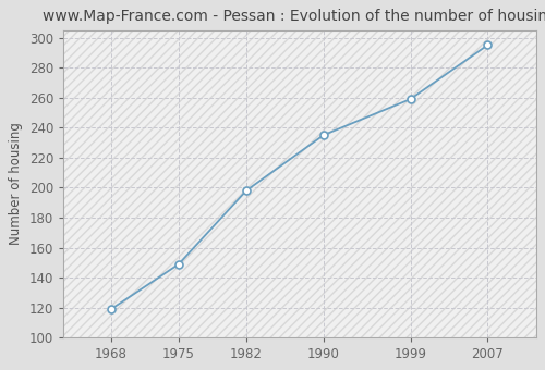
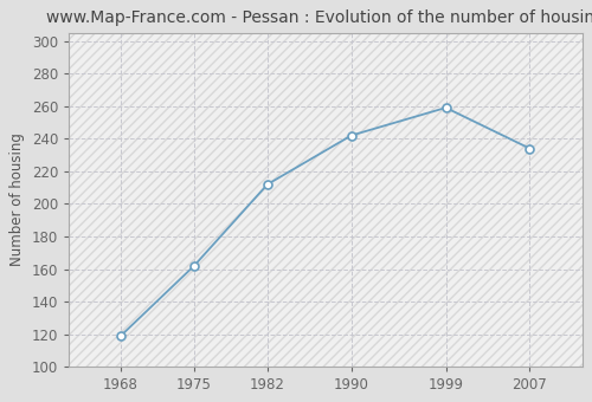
1975: 149 -> 162
1982: 198 -> 212
1990: 235 -> 242
2007: 295 -> 234
